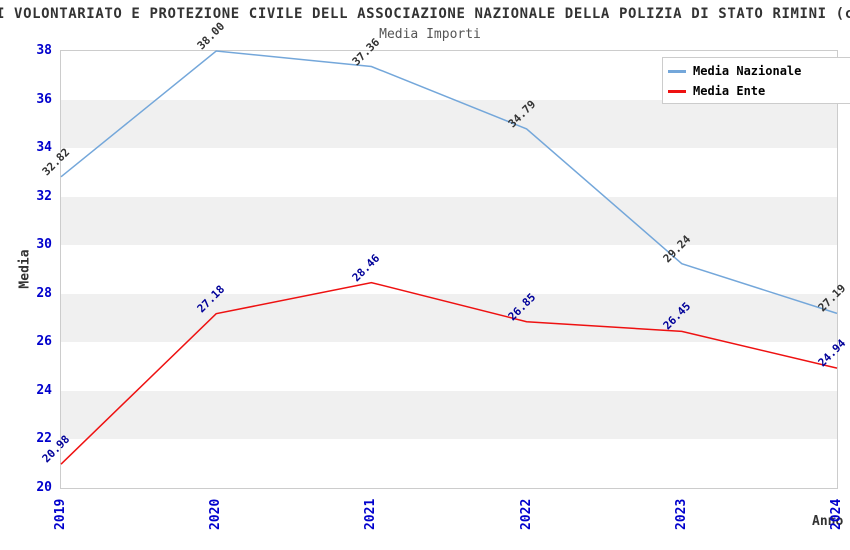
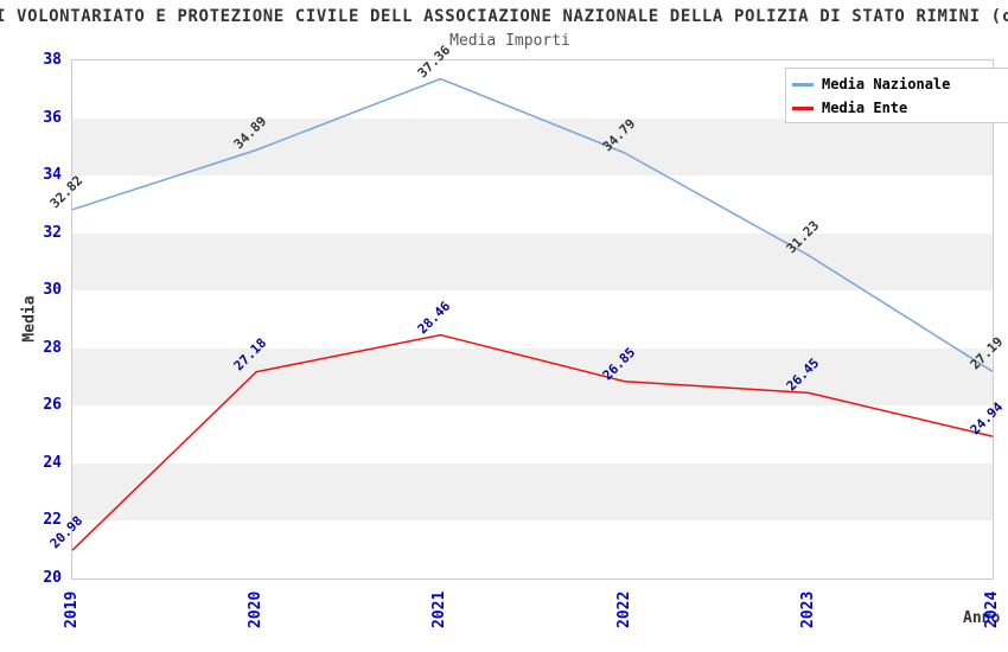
Media Nazionale/2020: 38.00 -> 34.89
Media Nazionale/2023: 29.24 -> 31.23
